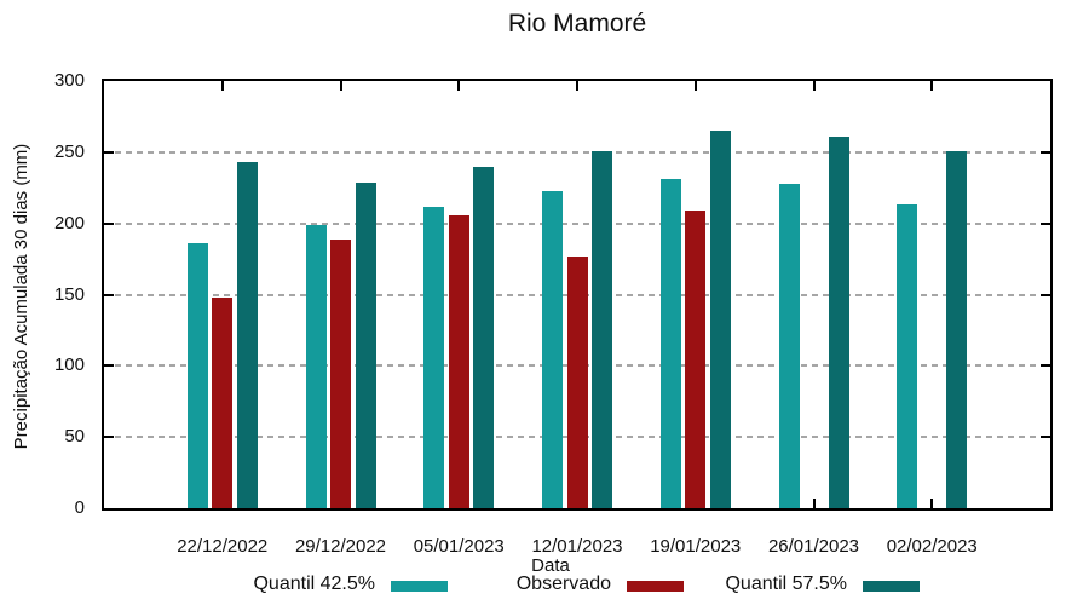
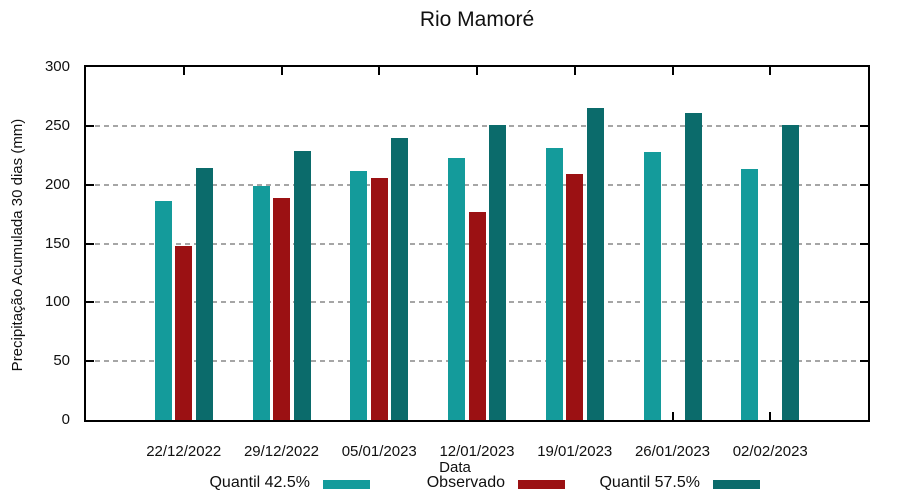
Quantil 57.5%/22/12/2022: 243 -> 214
